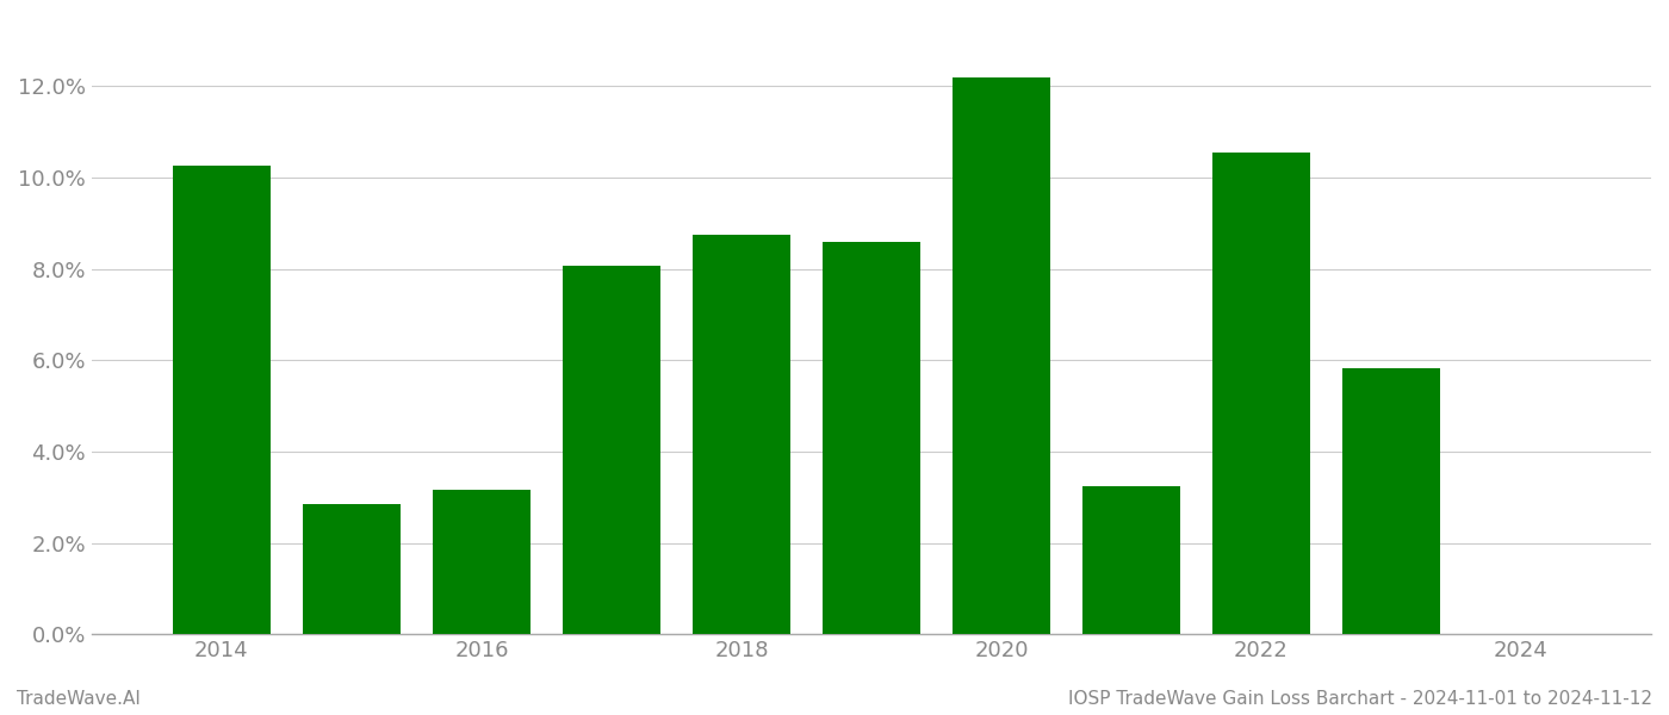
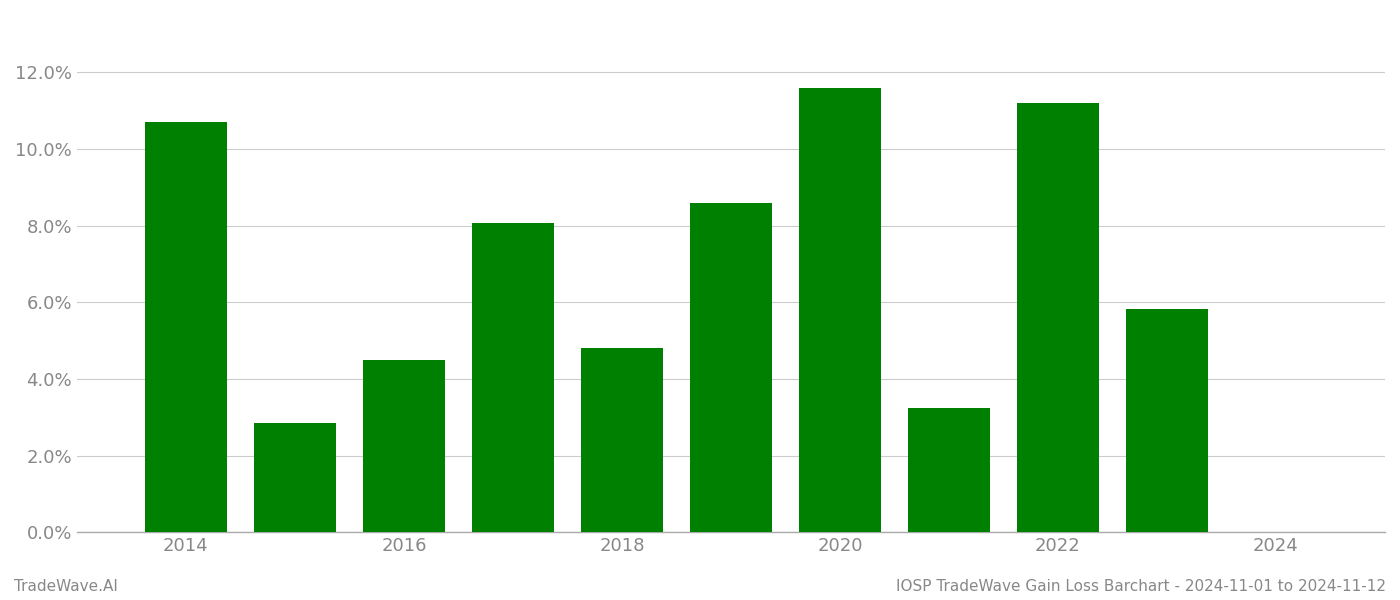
2014: 10.25% -> 10.70%
2016: 3.15% -> 4.50%
2018: 8.75% -> 4.80%
2020: 12.20% -> 11.60%
2022: 10.55% -> 11.20%
